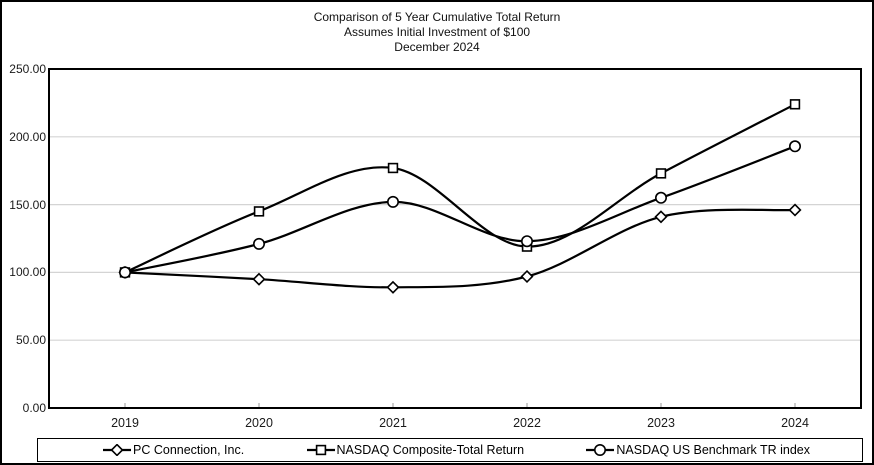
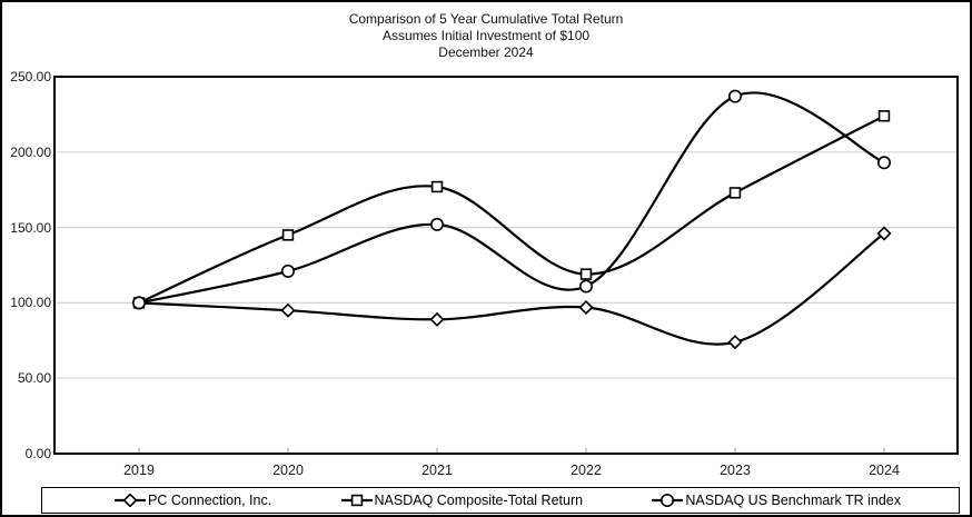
NASDAQ US Benchmark TR index/2022: 123 -> 111
PC Connection, Inc./2023: 141 -> 74
NASDAQ US Benchmark TR index/2023: 155 -> 237
